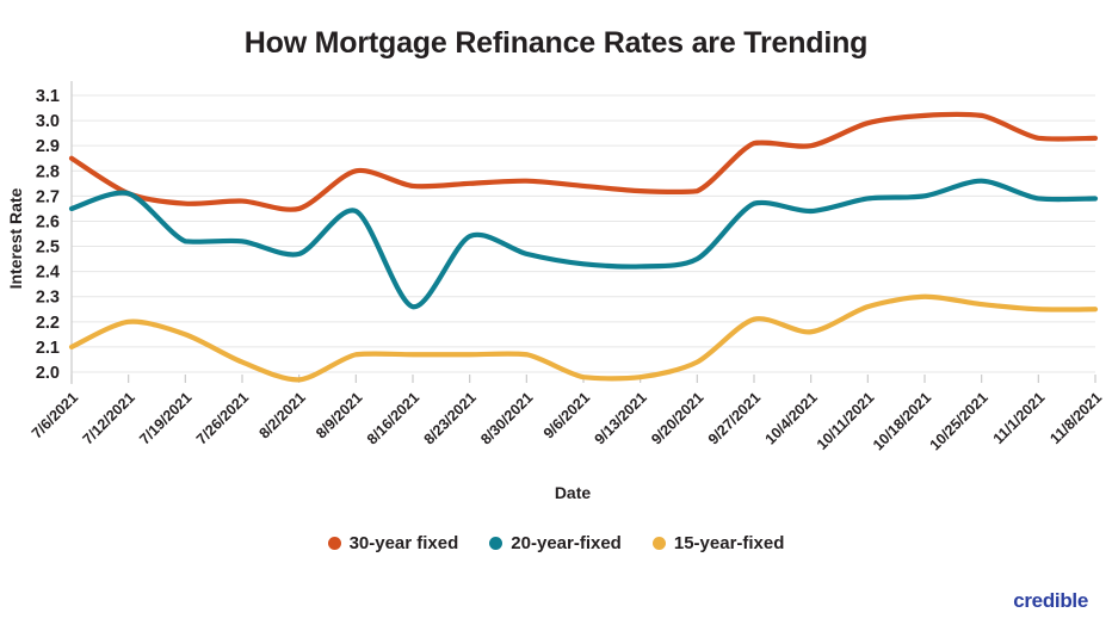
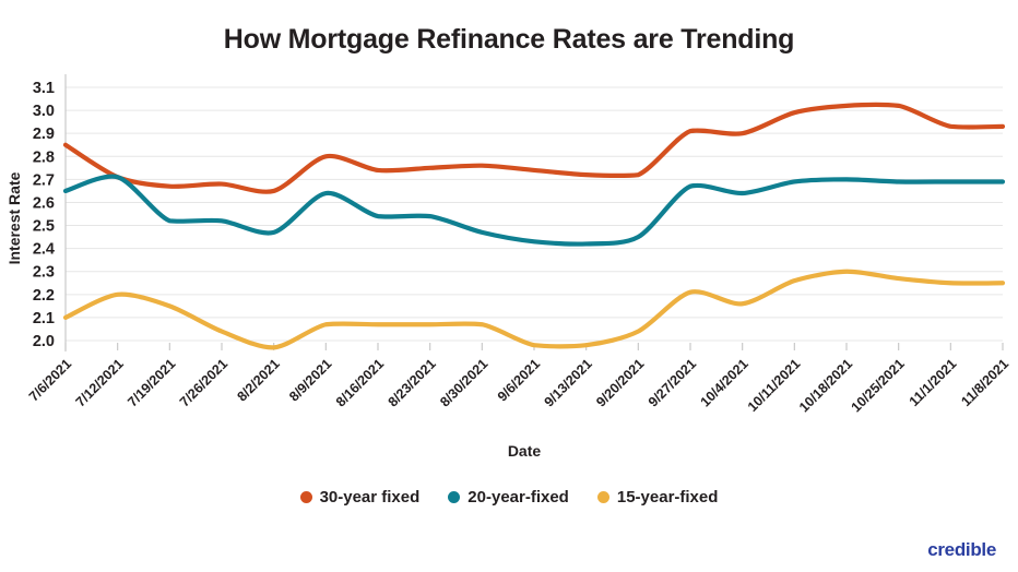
20-year-fixed/8/16/2021: 2.26 -> 2.54
20-year-fixed/10/25/2021: 2.76 -> 2.69
